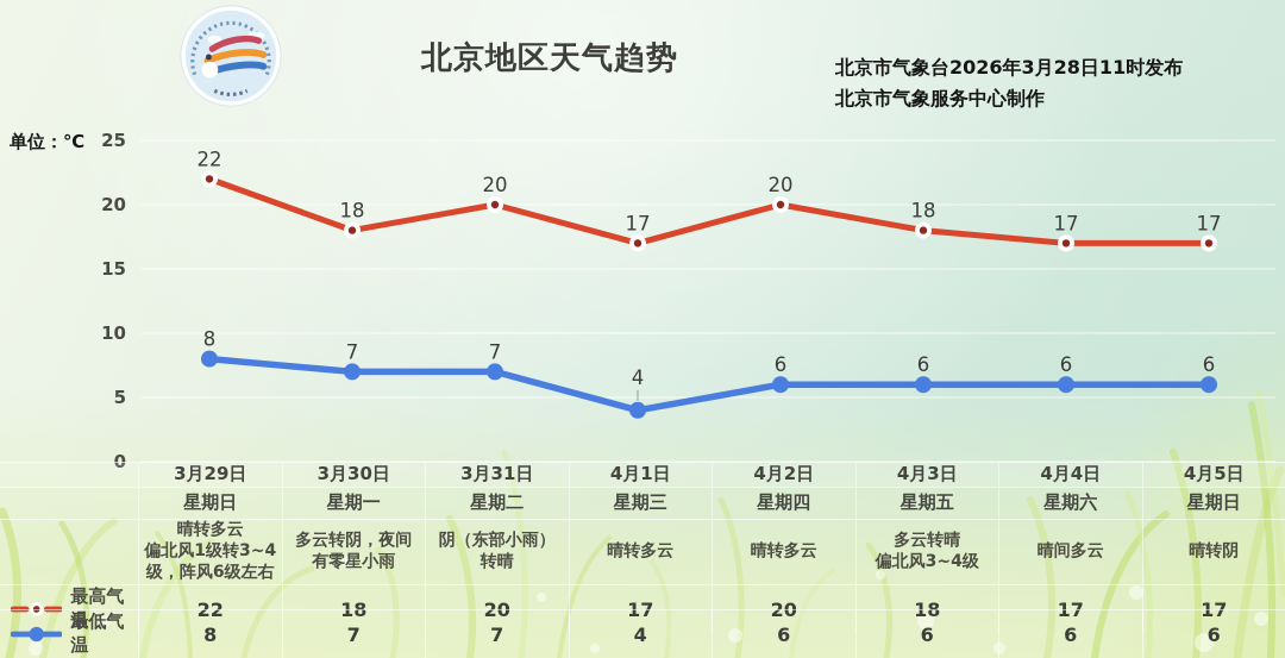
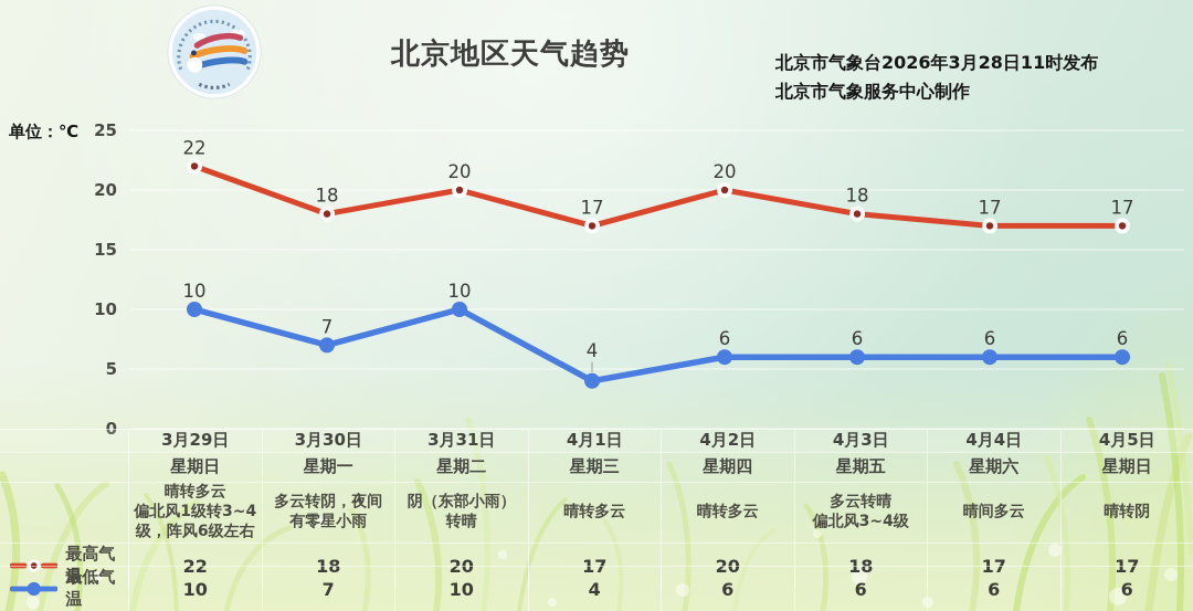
最低气温/3月29日: 8 -> 10
最低气温/3月31日: 7 -> 10
